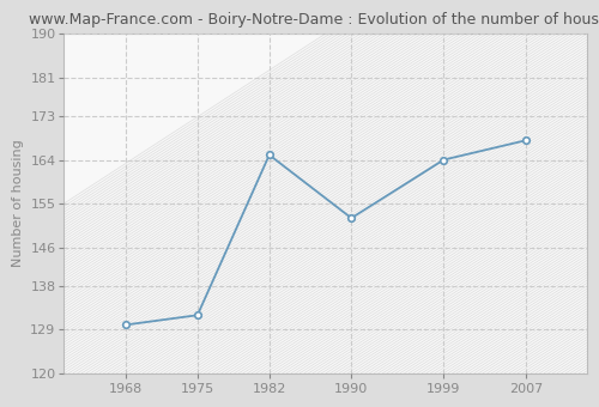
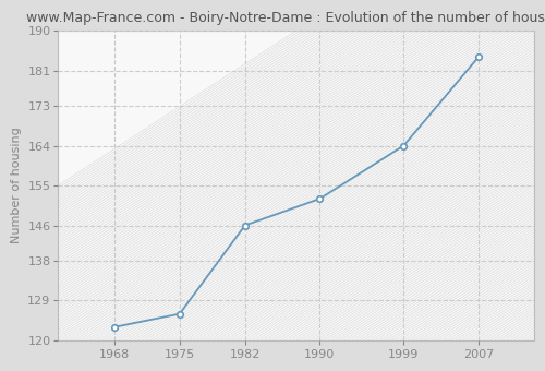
1968: 130 -> 123
1975: 132 -> 126
1982: 165 -> 146
2007: 168 -> 184
